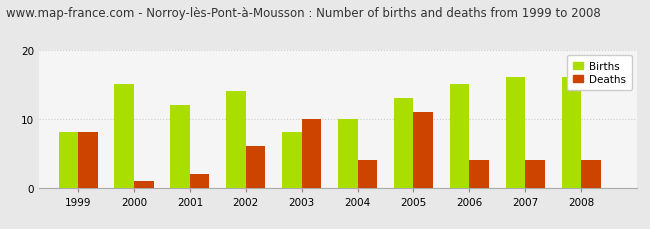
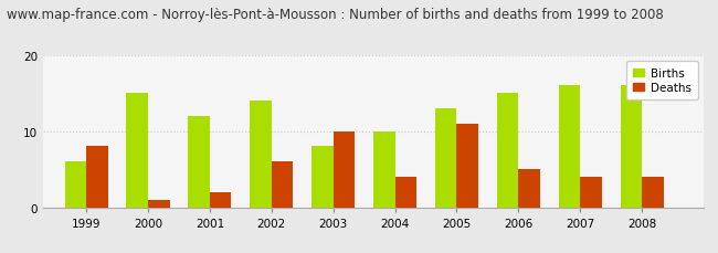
Births/1999: 8 -> 6
Deaths/2006: 4 -> 5
